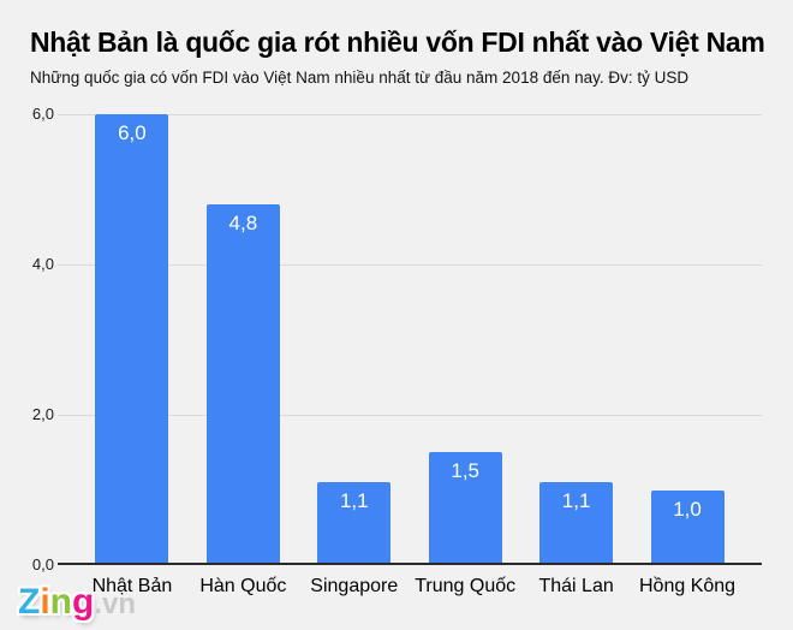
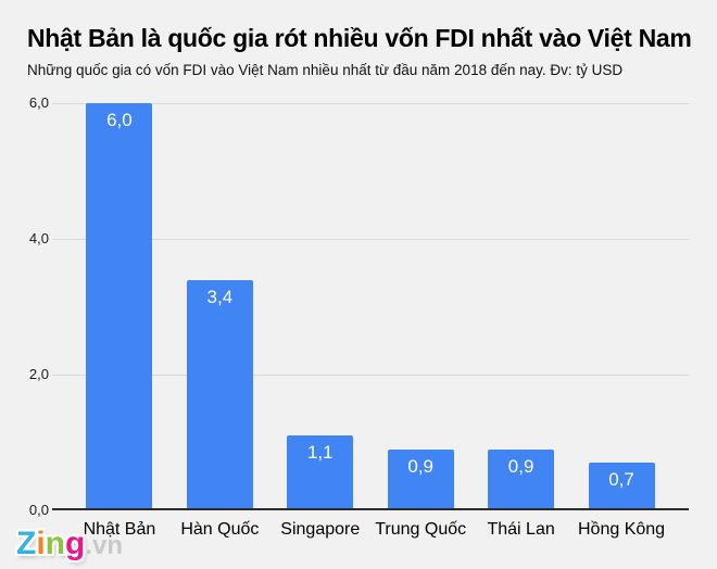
Hàn Quốc: 4,8 -> 3,4
Trung Quốc: 1,5 -> 0,9
Thái Lan: 1,1 -> 0,9
Hồng Kông: 1,0 -> 0,7
